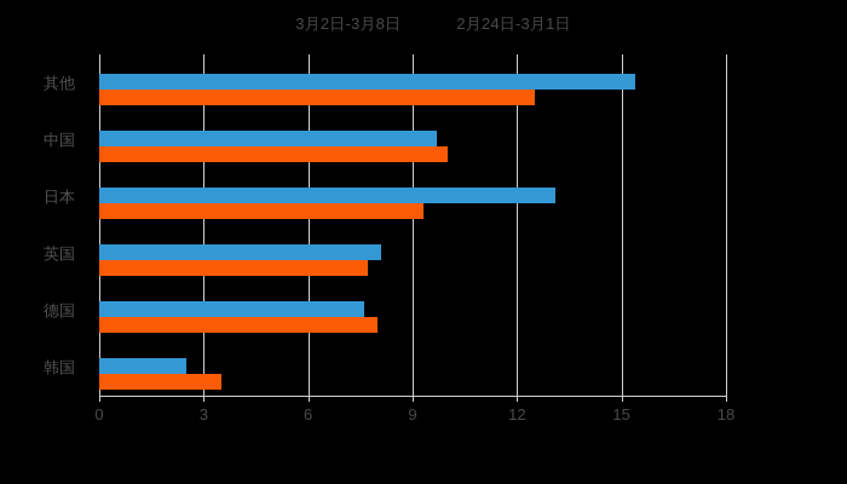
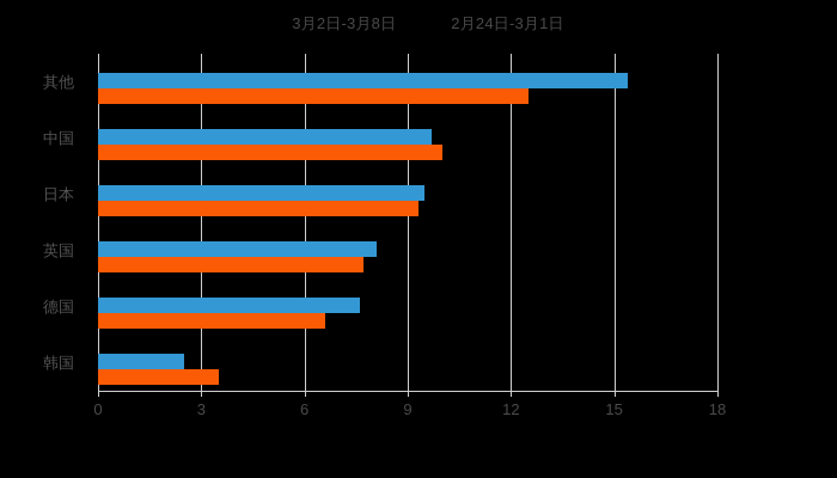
3月2日-3月8日/日本: 13.1 -> 9.5
2月24日-3月1日/德国: 8.0 -> 6.6
